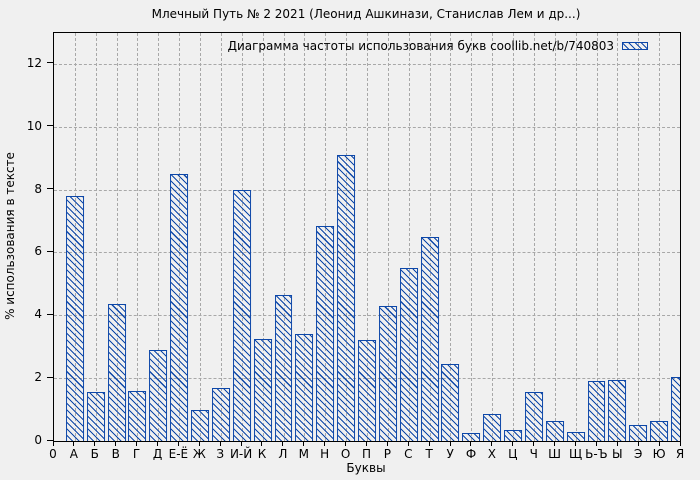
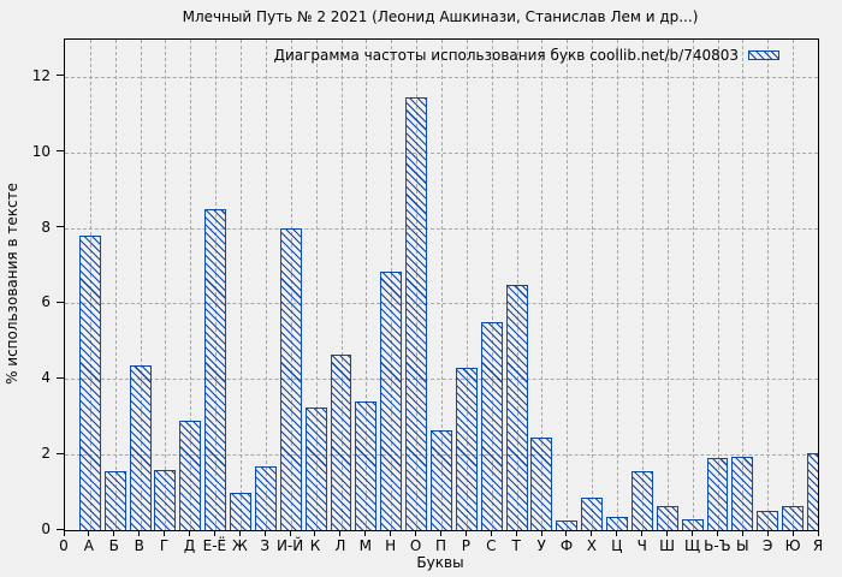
О: 9.1 -> 11.4
П: 3.2 -> 2.6
